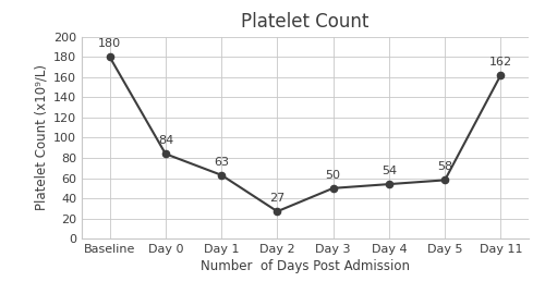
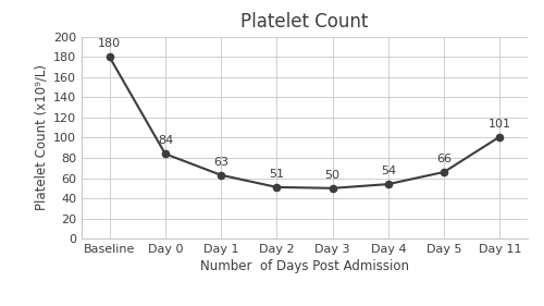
Day 2: 27 -> 51
Day 5: 58 -> 66
Day 11: 162 -> 101
